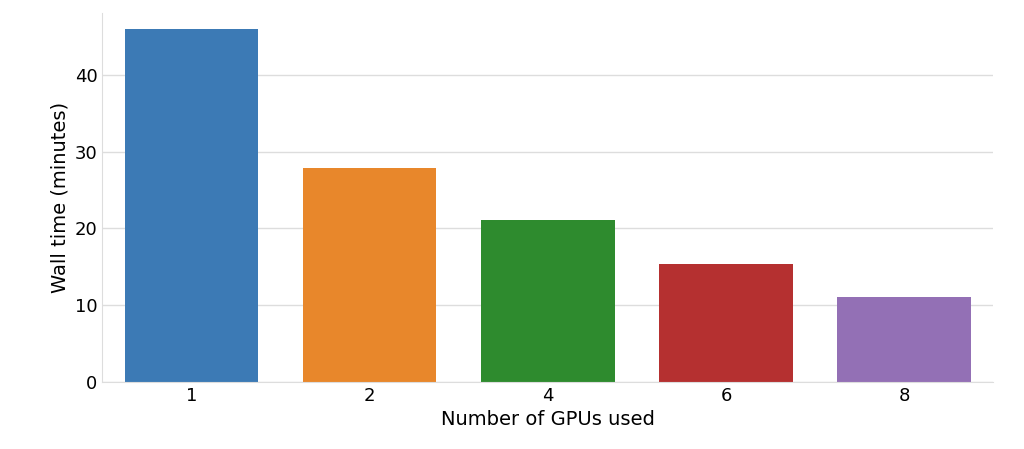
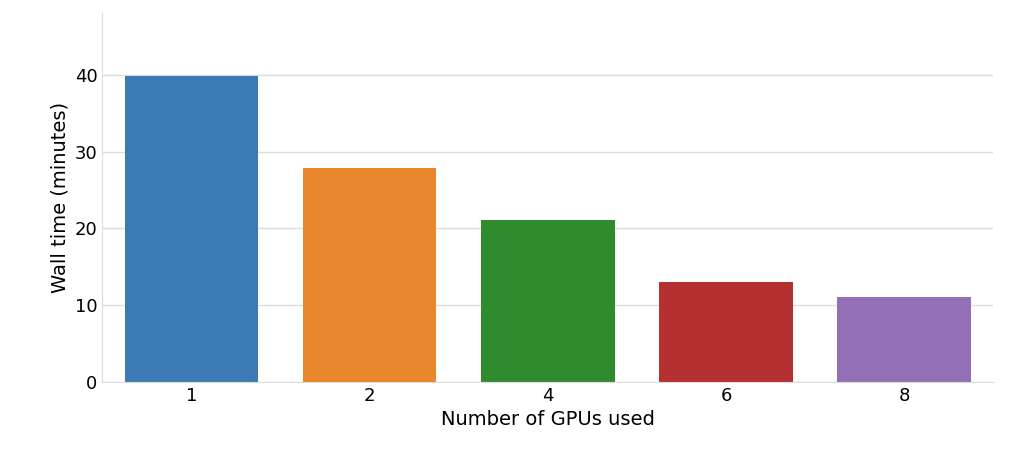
1: 46.0 -> 39.8
6: 15.3 -> 13.0
